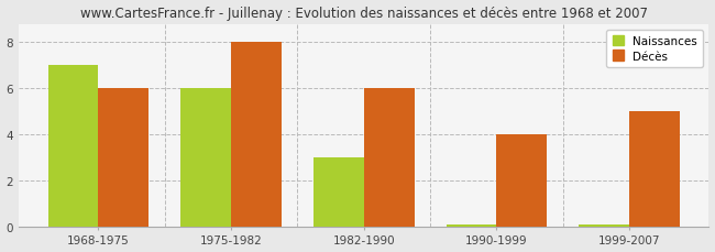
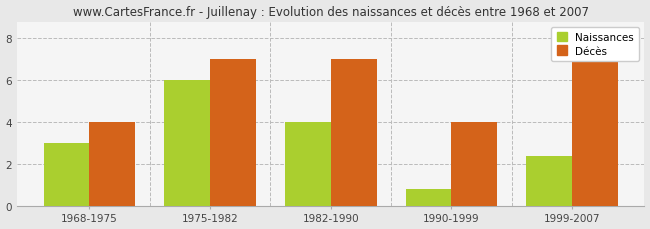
Naissances/1968-1975: 7.0 -> 3.0
Décès/1968-1975: 6 -> 4
Décès/1975-1982: 8 -> 7
Naissances/1982-1990: 3.0 -> 4.0
Décès/1982-1990: 6 -> 7
Naissances/1990-1999: 0.1 -> 0.8
Naissances/1999-2007: 0.1 -> 2.4
Décès/1999-2007: 5 -> 7
